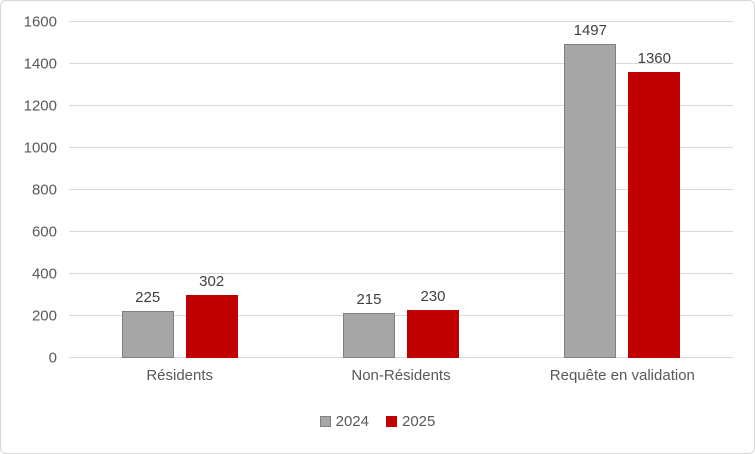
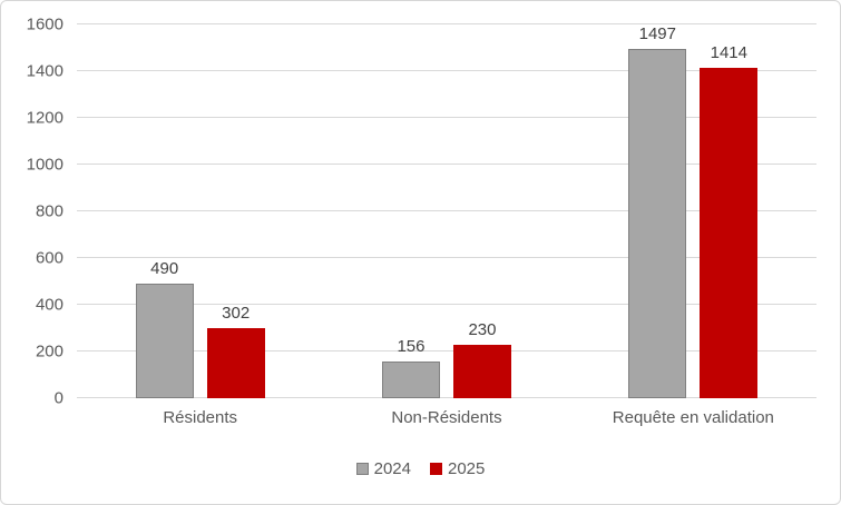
2024/Résidents: 225 -> 490
2024/Non-Résidents: 215 -> 156
2025/Requête en validation: 1360 -> 1414
